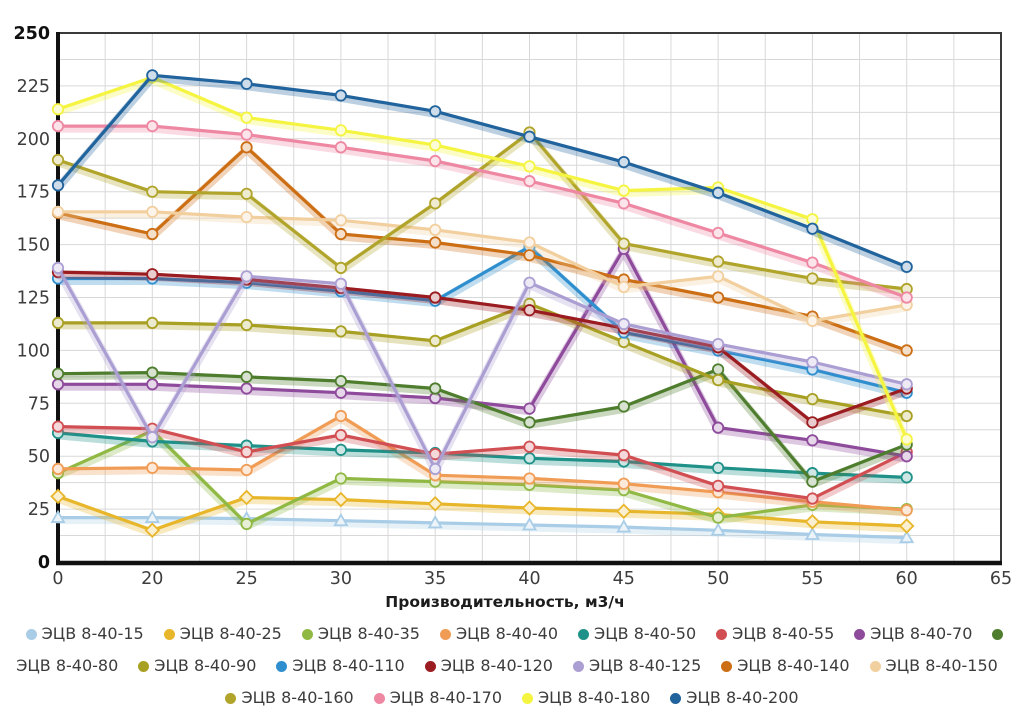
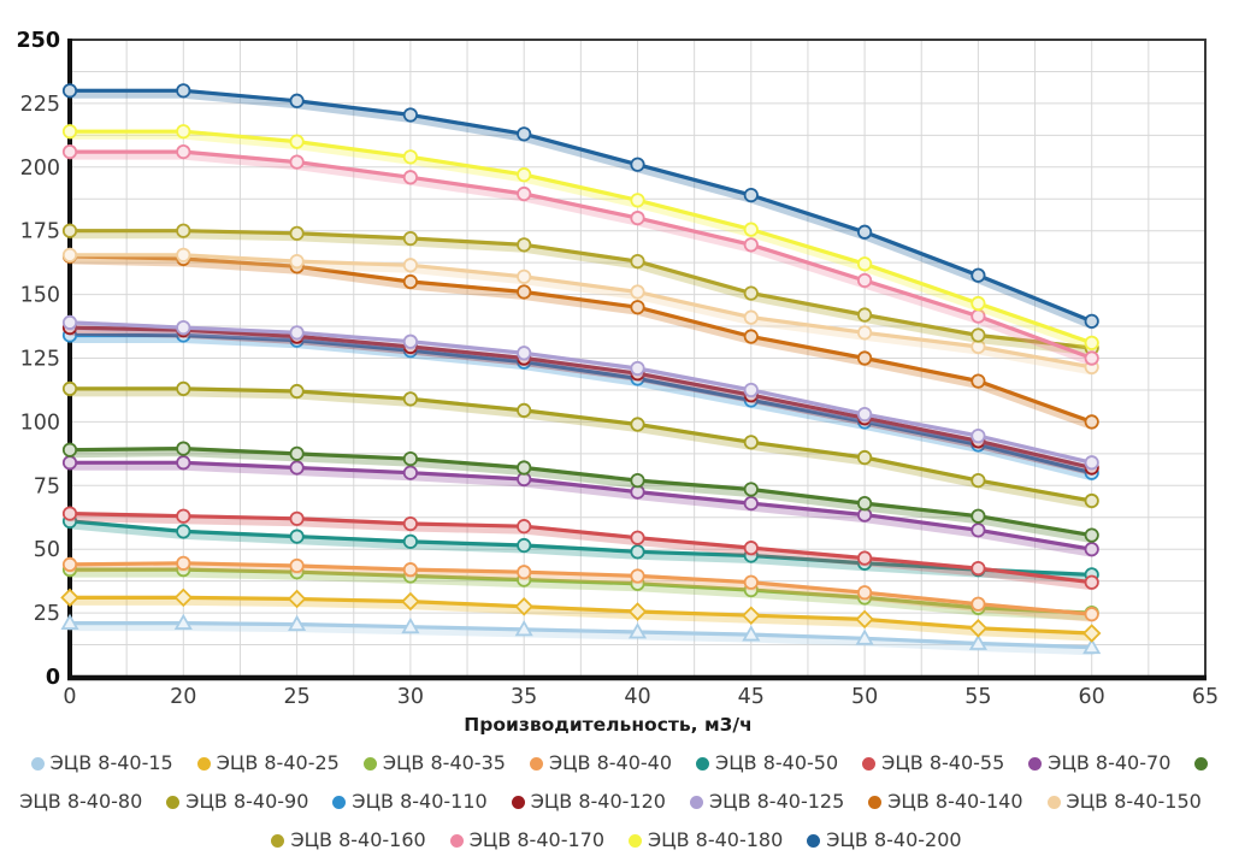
ЭЦВ 8-40-160/0: 190 -> 175
ЭЦВ 8-40-200/0: 178 -> 230
ЭЦВ 8-40-25/20: 15 -> 31
ЭЦВ 8-40-35/20: 62 -> 42
ЭЦВ 8-40-125/20: 59 -> 137
ЭЦВ 8-40-140/20: 155 -> 164
ЭЦВ 8-40-180/20: 229 -> 214
ЭЦВ 8-40-35/25: 18 -> 41
ЭЦВ 8-40-55/25: 52 -> 62
ЭЦВ 8-40-140/25: 196 -> 161
ЭЦВ 8-40-40/30: 69 -> 42
ЭЦВ 8-40-160/30: 139 -> 172
ЭЦВ 8-40-55/35: 51 -> 59
ЭЦВ 8-40-125/35: 44 -> 127
ЭЦВ 8-40-80/40: 66 -> 77
ЭЦВ 8-40-90/40: 122 -> 99
ЭЦВ 8-40-110/40: 149 -> 117
ЭЦВ 8-40-125/40: 132 -> 121
ЭЦВ 8-40-160/40: 203 -> 163
ЭЦВ 8-40-70/45: 148 -> 68
ЭЦВ 8-40-90/45: 104 -> 92
ЭЦВ 8-40-150/45: 130 -> 141
ЭЦВ 8-40-35/50: 21 -> 31
ЭЦВ 8-40-55/50: 36 -> 46
ЭЦВ 8-40-80/50: 91 -> 68
ЭЦВ 8-40-180/50: 177 -> 162
ЭЦВ 8-40-55/55: 30 -> 42
ЭЦВ 8-40-80/55: 38 -> 63
ЭЦВ 8-40-120/55: 66 -> 92
ЭЦВ 8-40-150/55: 114 -> 130
ЭЦВ 8-40-180/55: 162 -> 146
ЭЦВ 8-40-55/60: 52 -> 37
ЭЦВ 8-40-180/60: 58 -> 131
